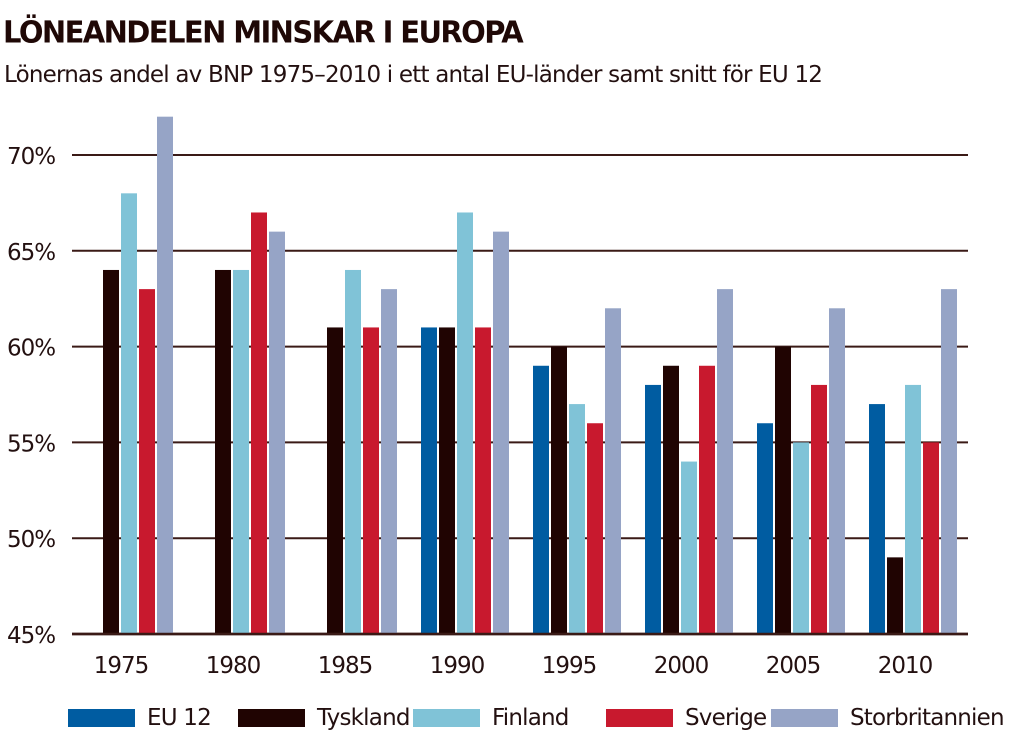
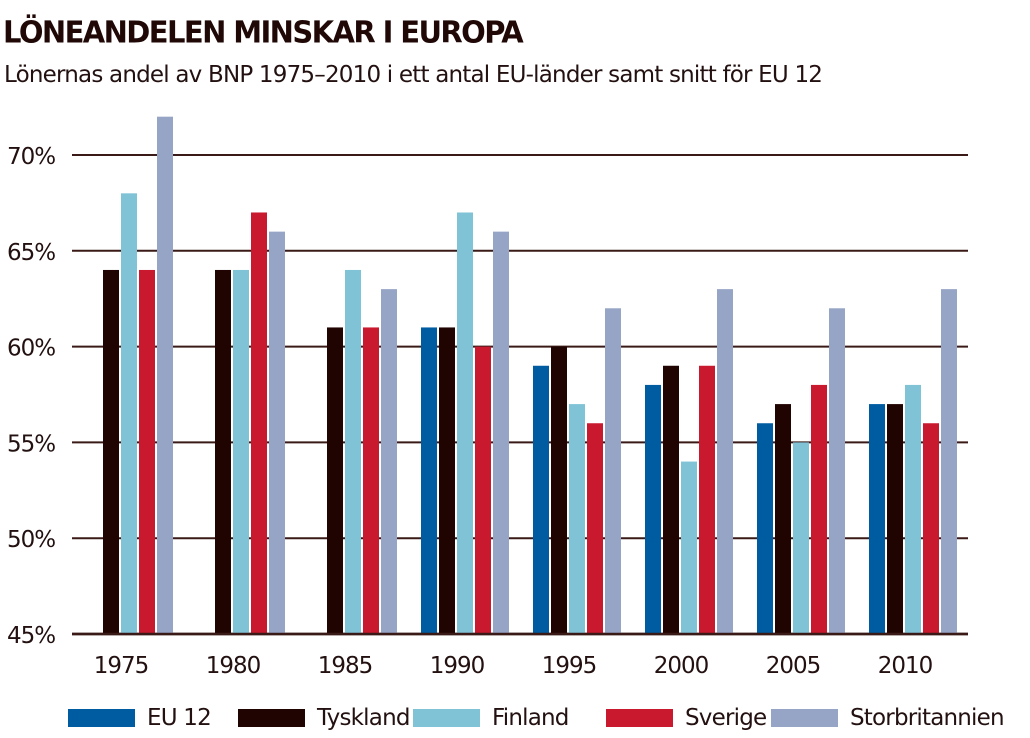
Sverige/1975: 63% -> 64%
Sverige/1990: 61% -> 60%
Tyskland/2005: 60% -> 57%
Tyskland/2010: 49% -> 57%
Sverige/2010: 55% -> 56%
